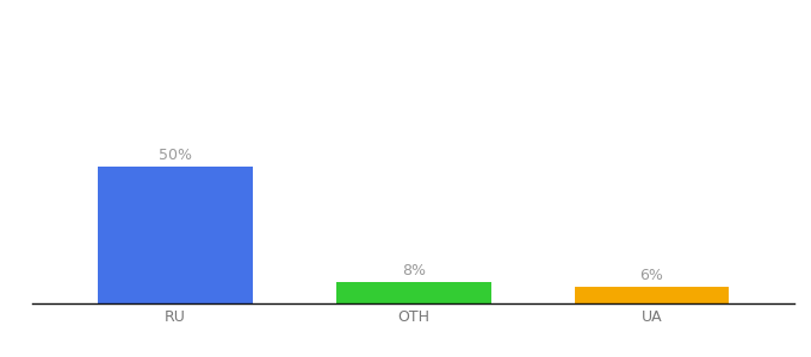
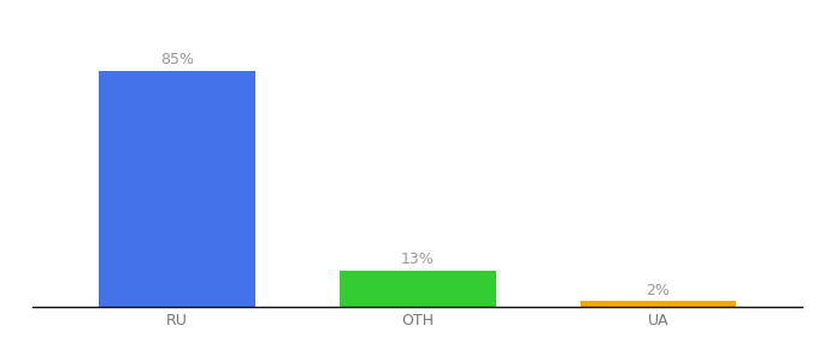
RU: 50% -> 85%
OTH: 8% -> 13%
UA: 6% -> 2%
